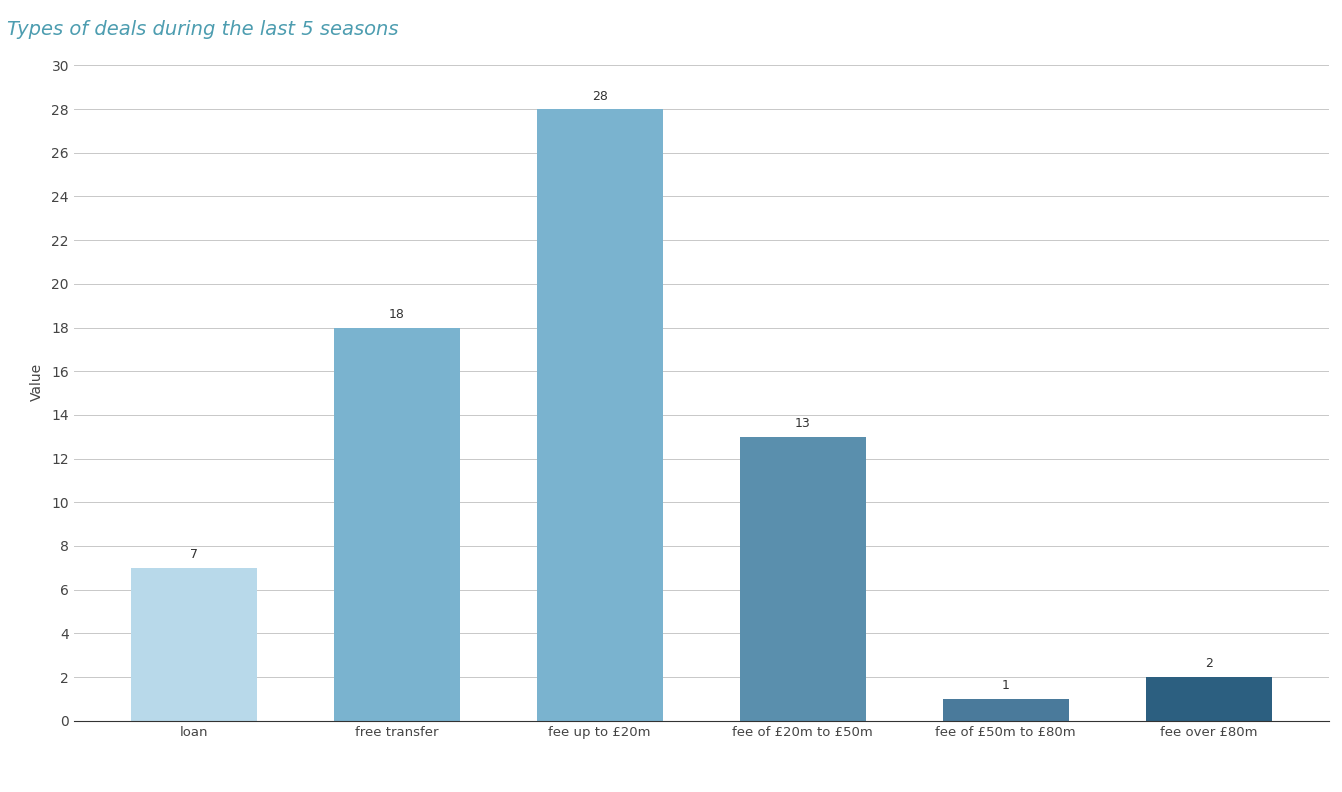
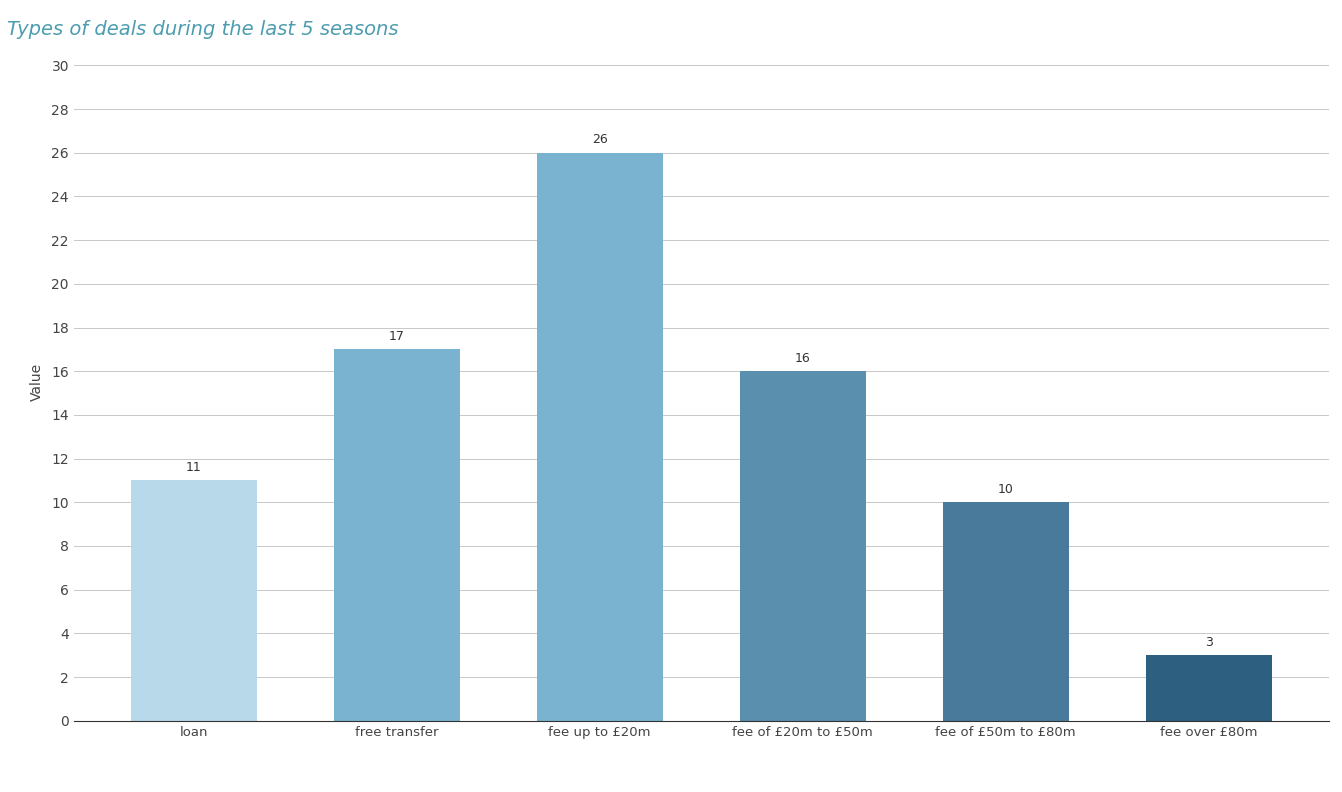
loan: 7 -> 11
free transfer: 18 -> 17
fee up to £20m: 28 -> 26
fee of £20m to £50m: 13 -> 16
fee of £50m to £80m: 1 -> 10
fee over £80m: 2 -> 3
